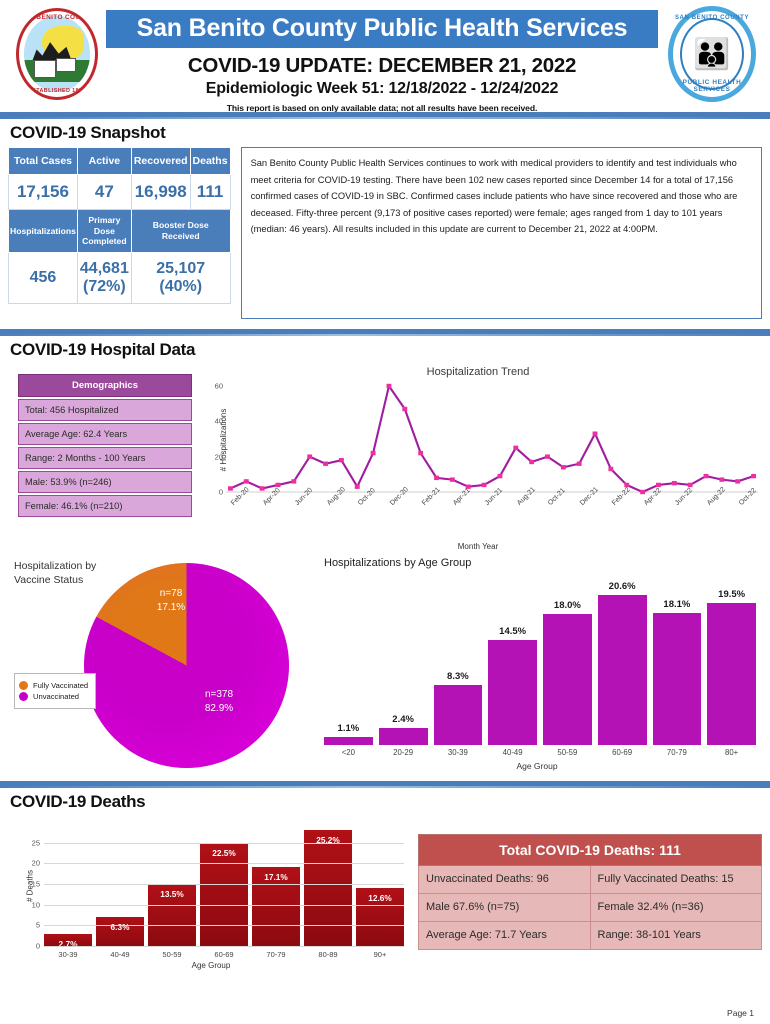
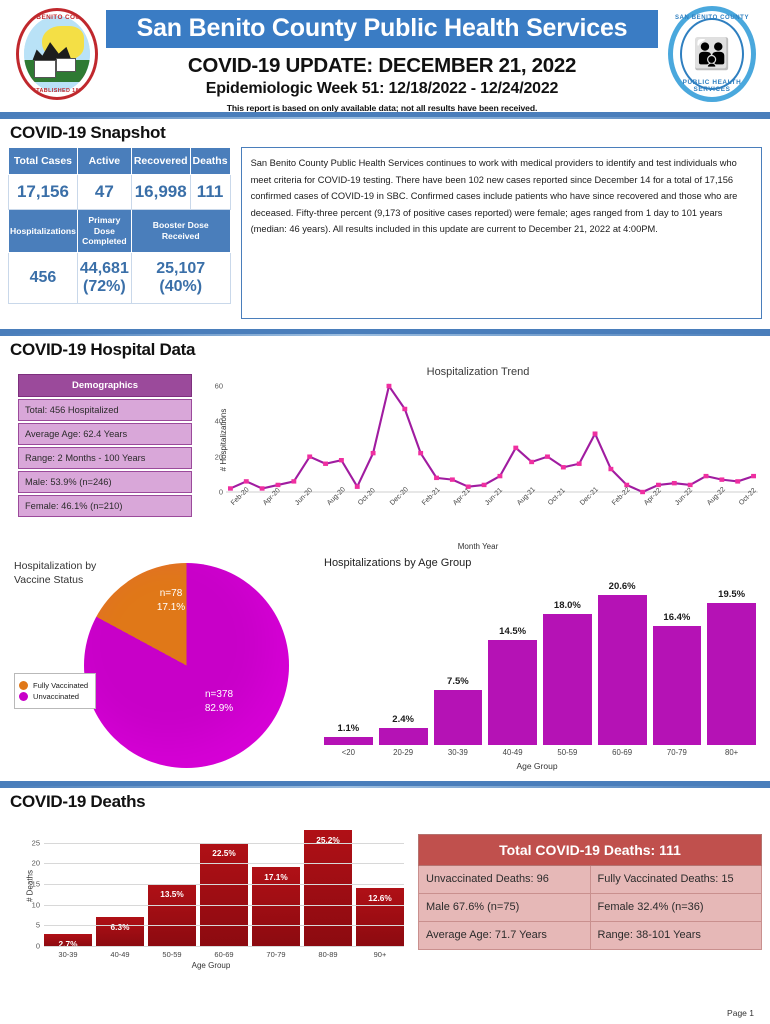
Hospitalizations by Age Group/30-39: 8.3% -> 7.5%
Hospitalizations by Age Group/70-79: 18.1% -> 16.4%
